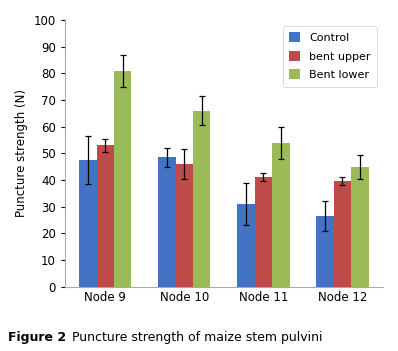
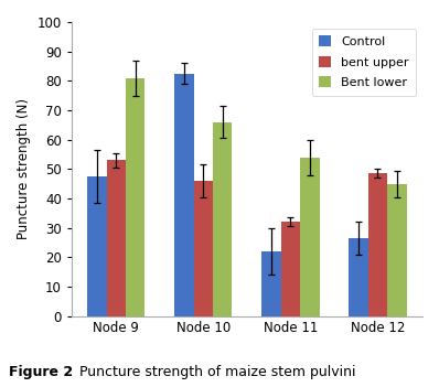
Control/Node 10: 48.5 -> 82.5
Control/Node 11: 31.0 -> 22.0
bent upper/Node 11: 41.0 -> 32.0
bent upper/Node 12: 39.5 -> 48.5
